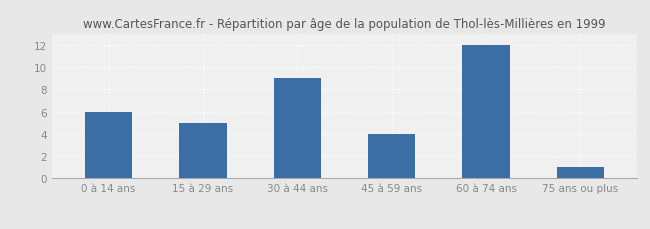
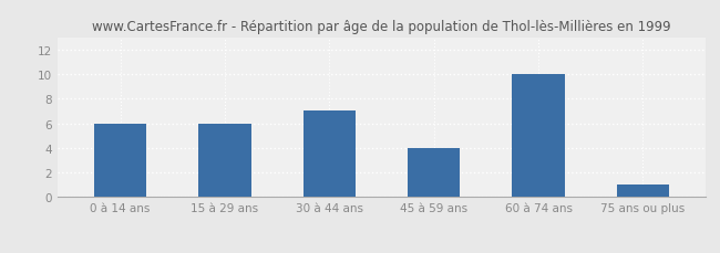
15 à 29 ans: 5 -> 6
30 à 44 ans: 9 -> 7
60 à 74 ans: 12 -> 10
